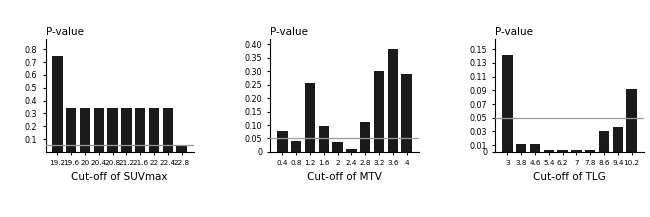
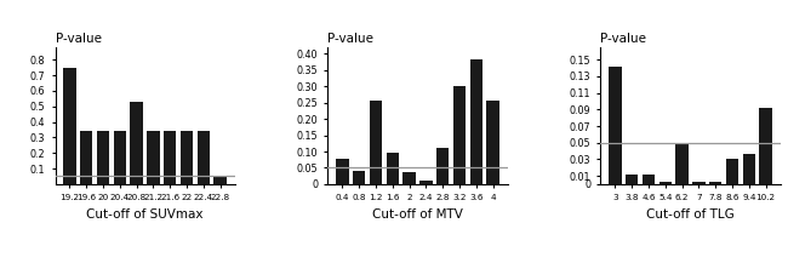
20.8: 0.34 -> 0.53
4: 0.290 -> 0.255
6.2: 0.003 -> 0.048
